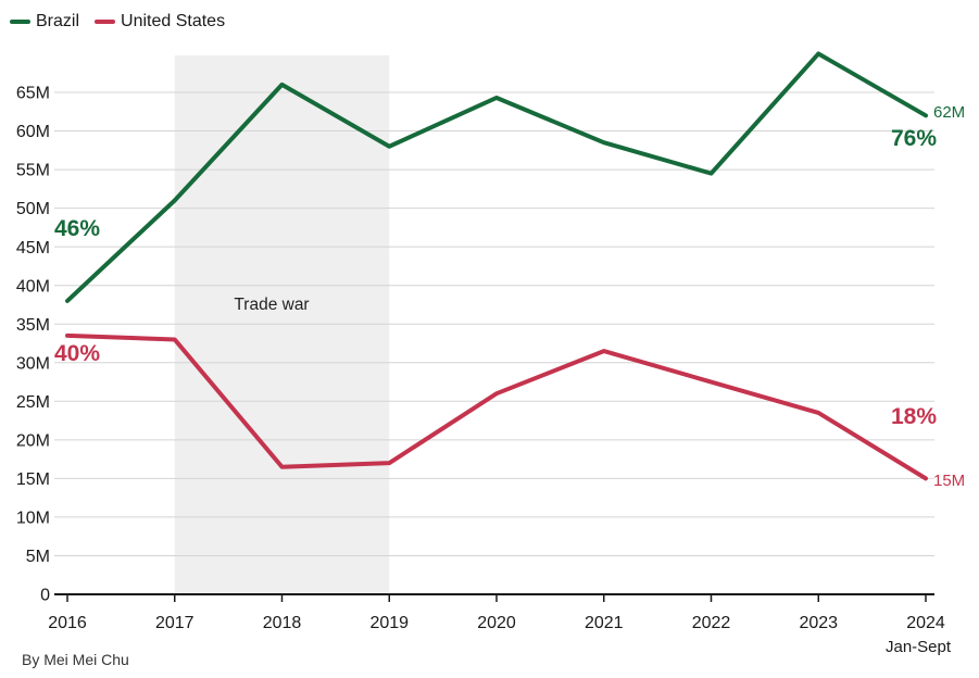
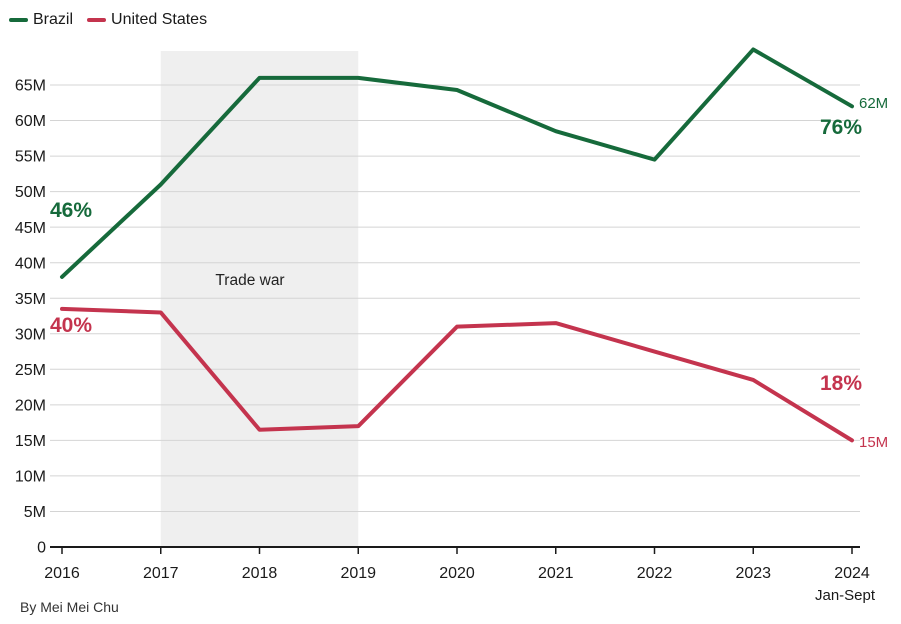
Brazil/2019: 58M -> 66M
United States/2020: 26M -> 31M
